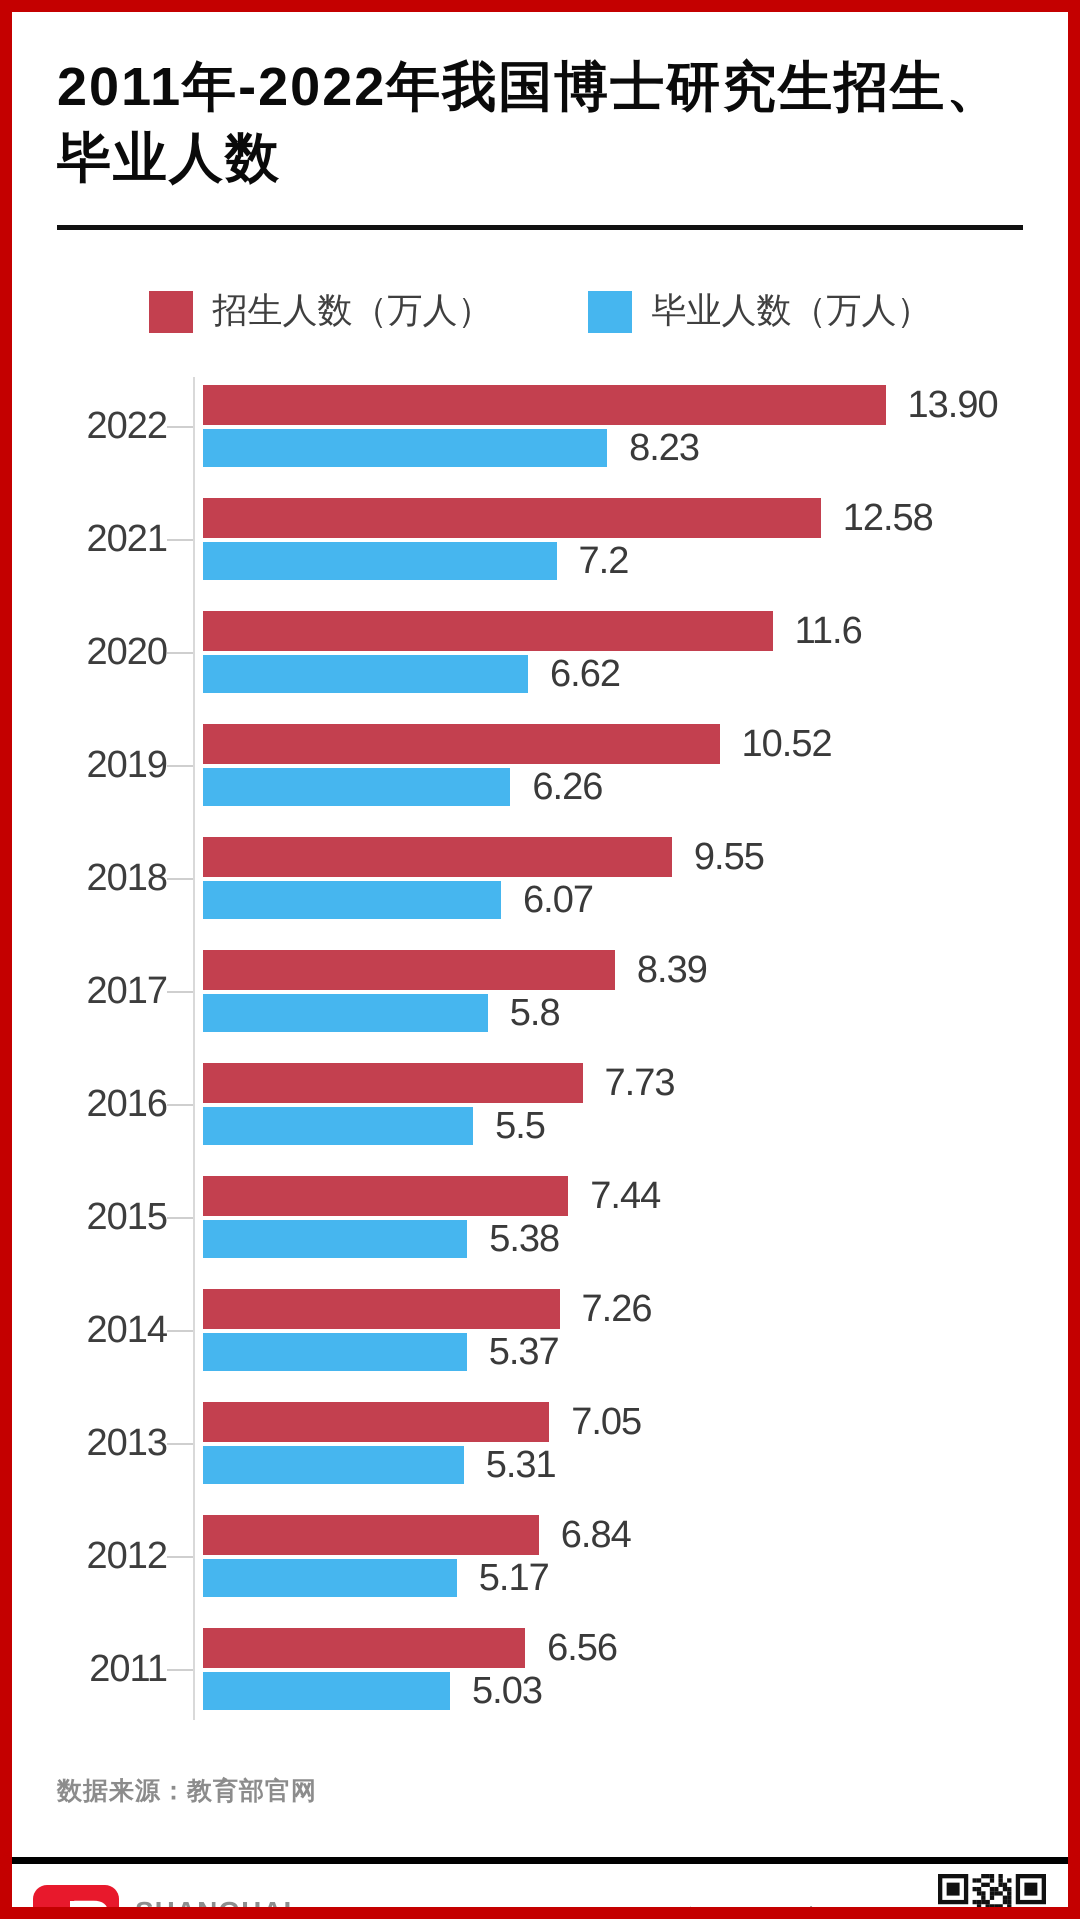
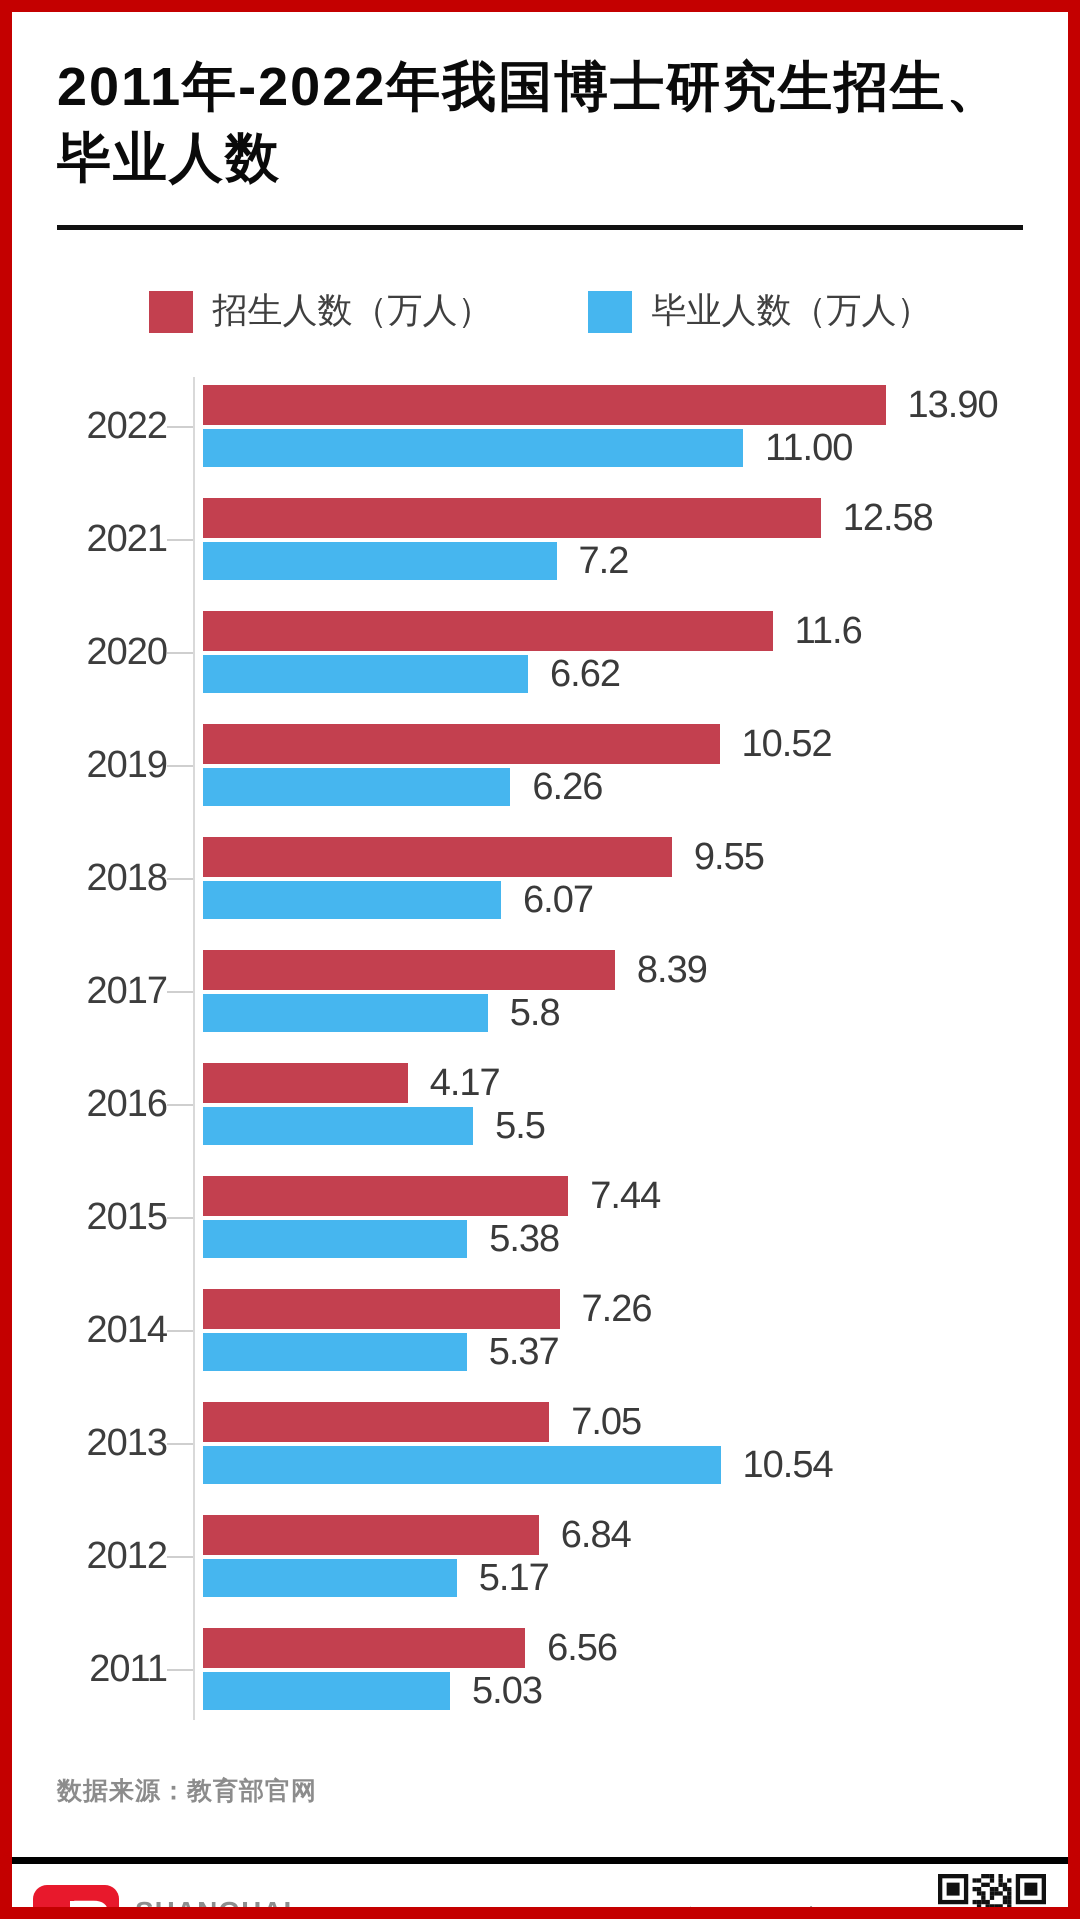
毕业人数（万人）/2022: 8.23 -> 11.00
招生人数（万人）/2016: 7.73 -> 4.17
毕业人数（万人）/2013: 5.31 -> 10.54
